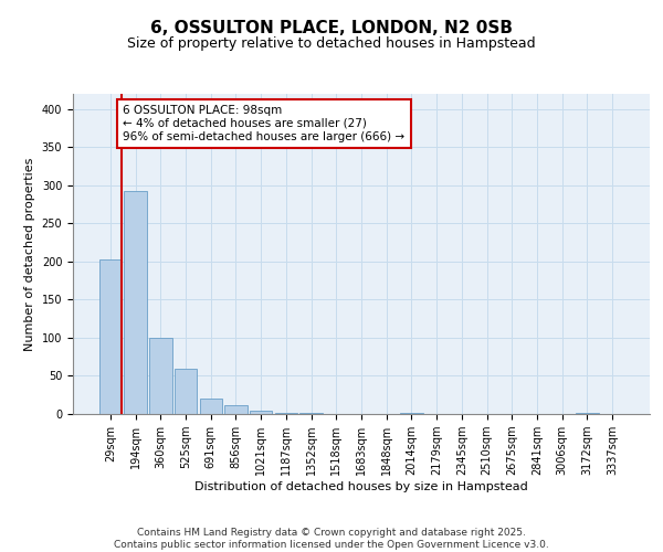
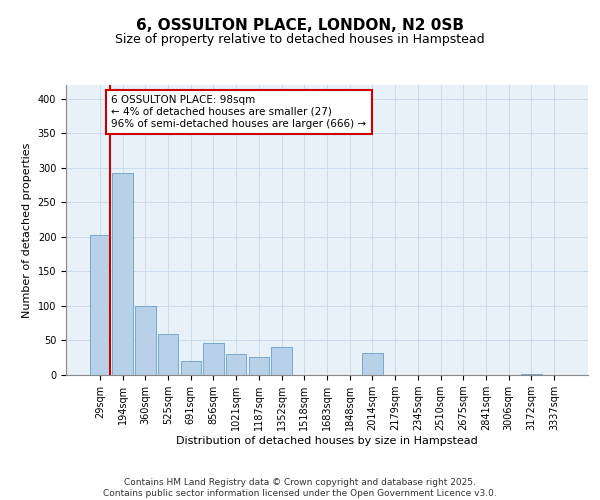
856sqm: 11 -> 46
1021sqm: 5 -> 30
1187sqm: 2 -> 26
1352sqm: 1 -> 40
2014sqm: 1 -> 32
